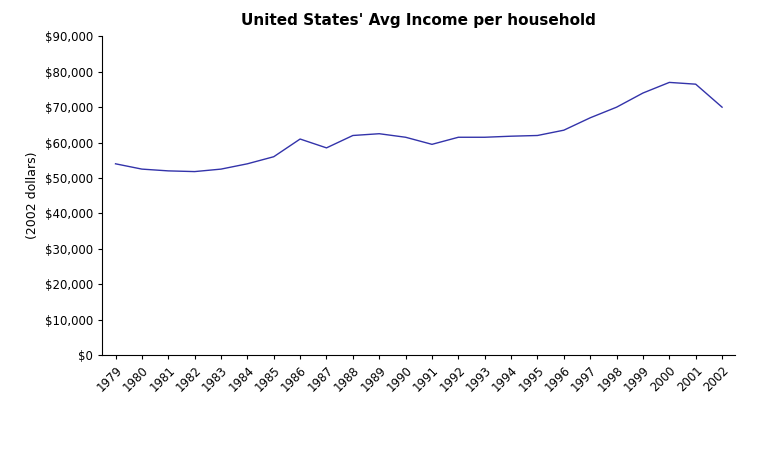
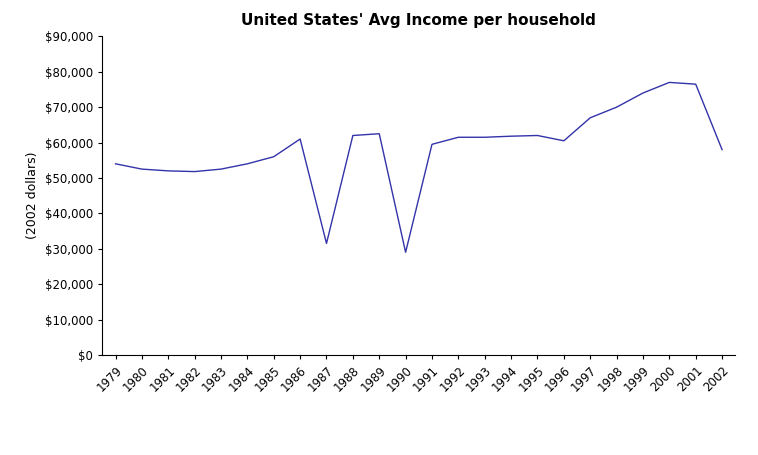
1987: $58,500 -> $31,500
1990: $61,500 -> $29,000
1996: $63,500 -> $60,500
2002: $70,000 -> $58,000
